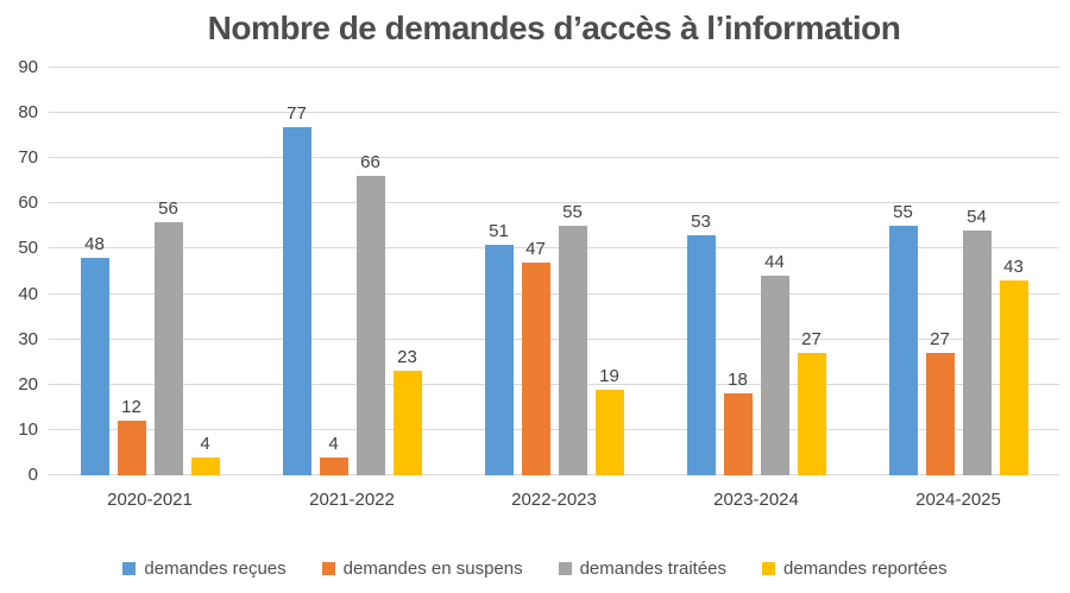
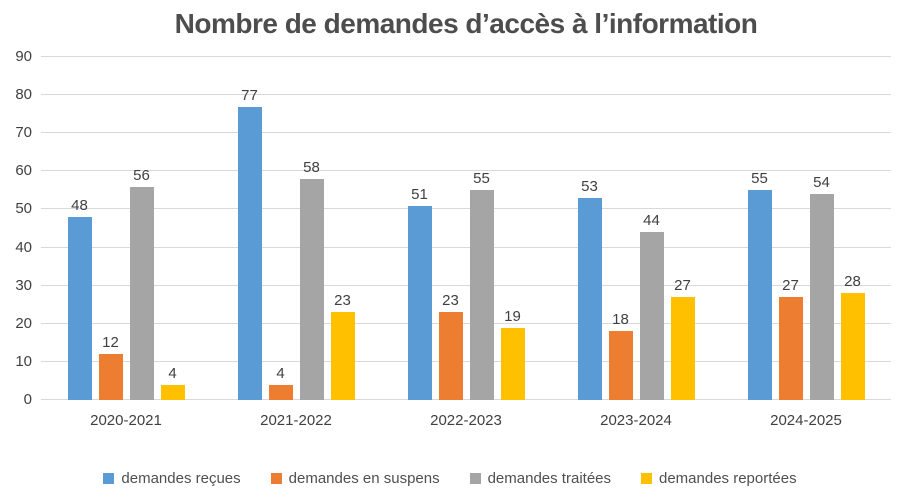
demandes traitées/2021-2022: 66 -> 58
demandes en suspens/2022-2023: 47 -> 23
demandes reportées/2024-2025: 43 -> 28
